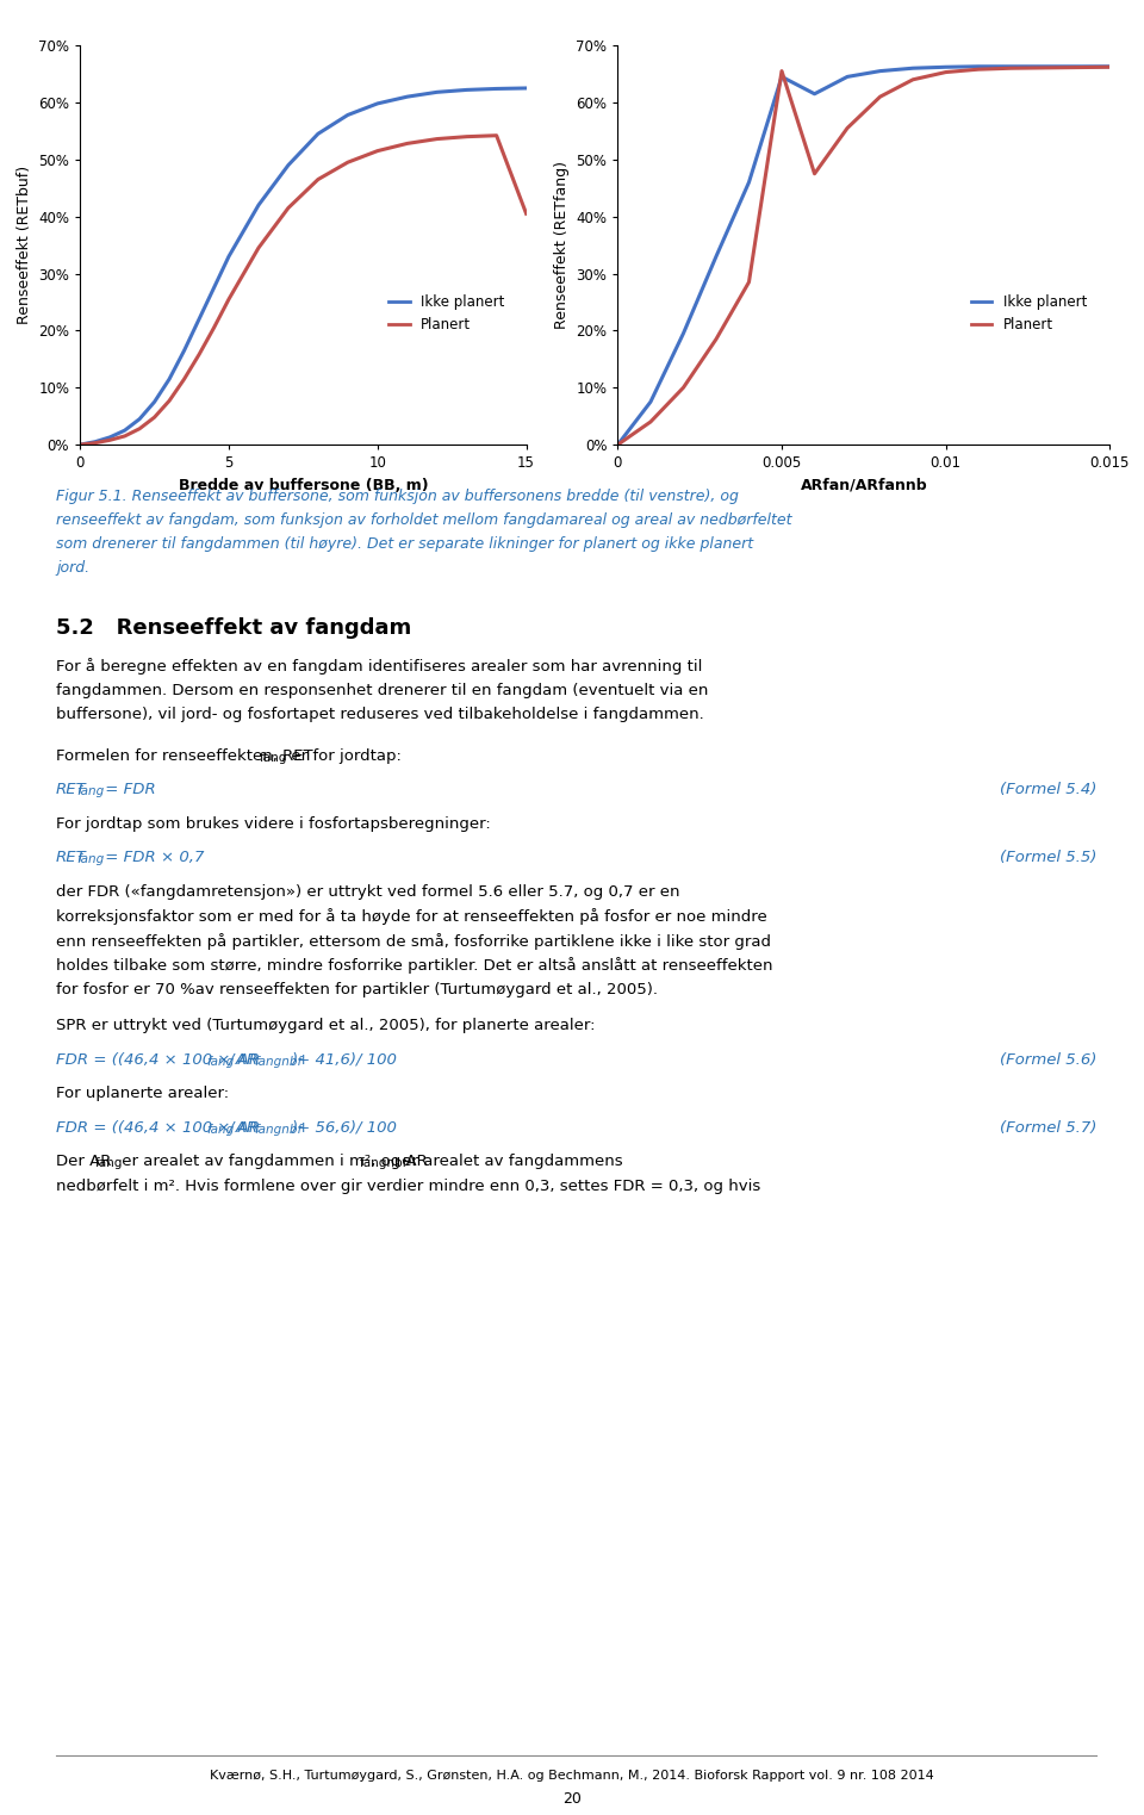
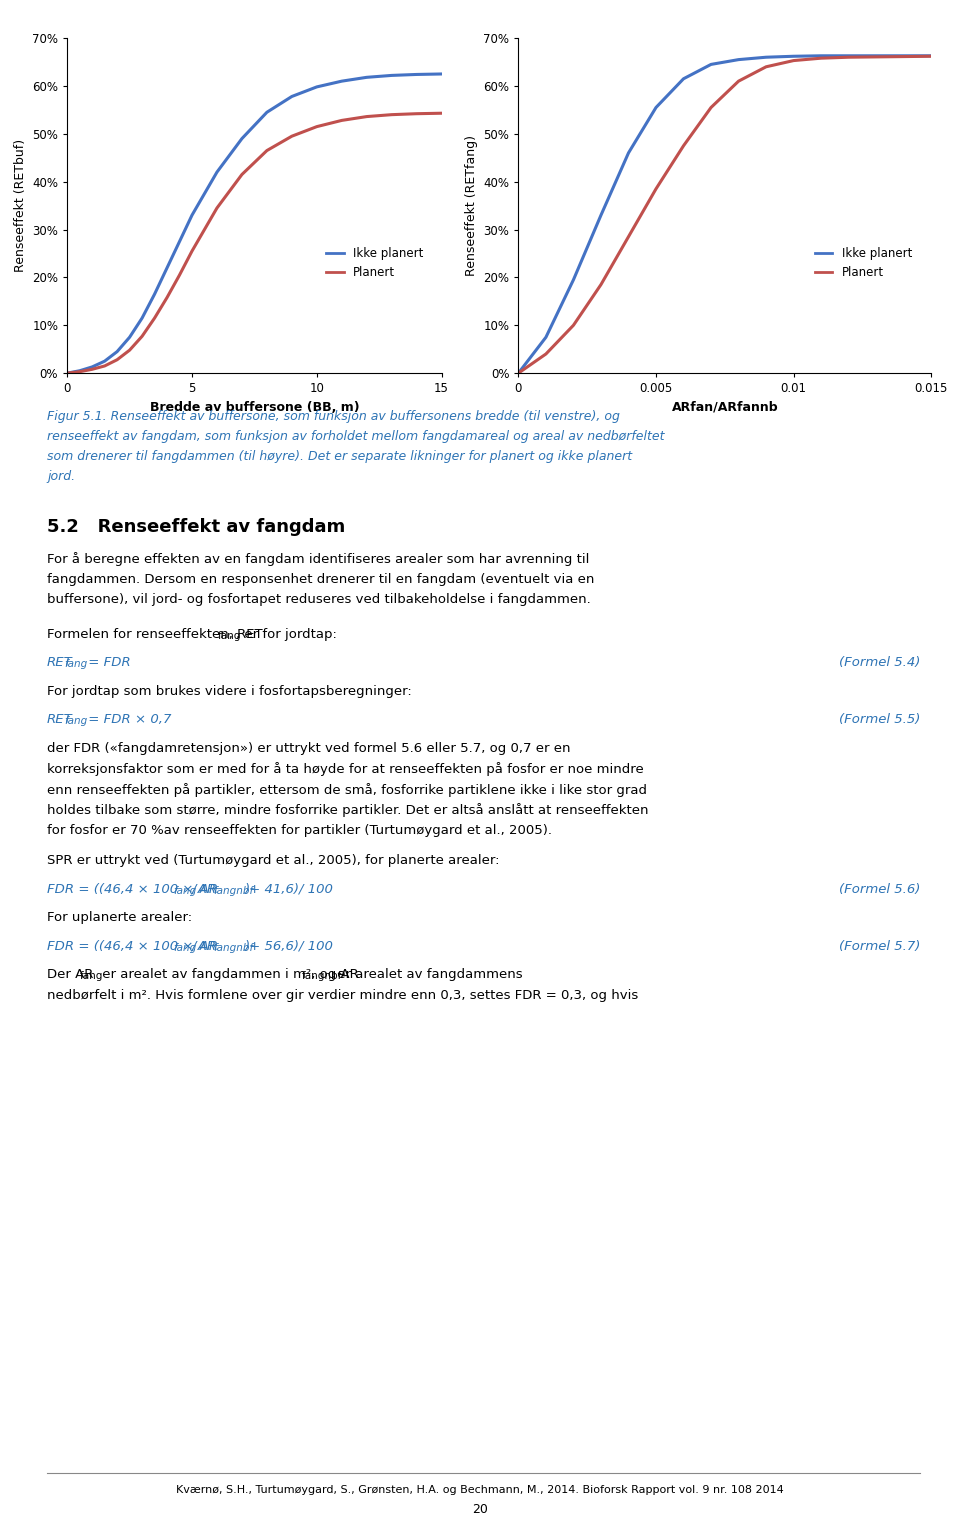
Planert/15: 40.5% -> 54.3%
Ikke planert/0.005: 64.5% -> 55.5%
Planert/0.005: 65.5% -> 38.5%
